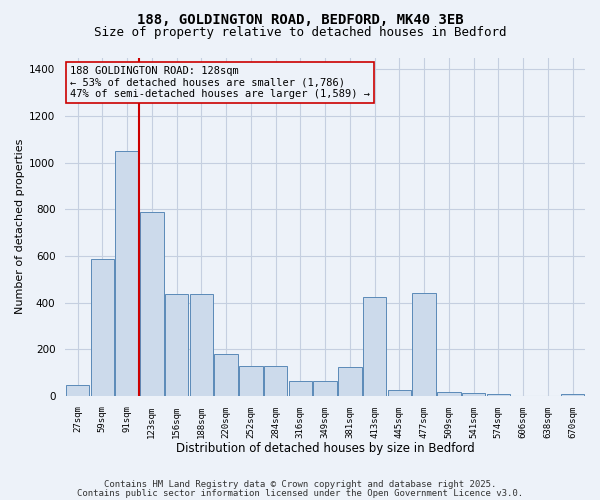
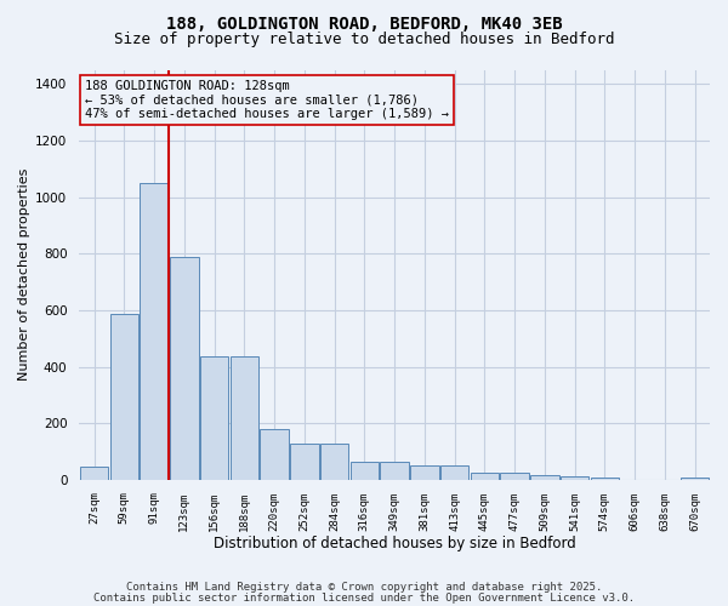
381sqm: 125 -> 50
413sqm: 425 -> 50
477sqm: 440 -> 25
